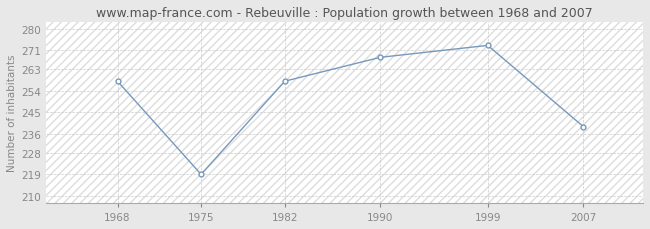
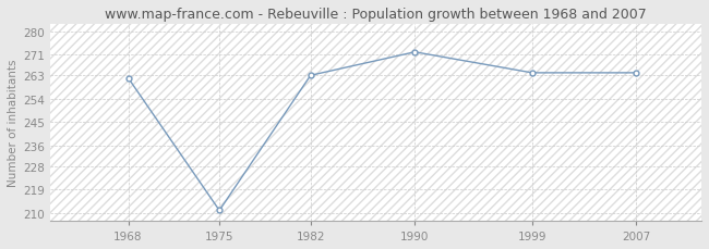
1968: 258 -> 262
1975: 219 -> 211
1982: 258 -> 263
1990: 268 -> 272
1999: 273 -> 264
2007: 239 -> 264
